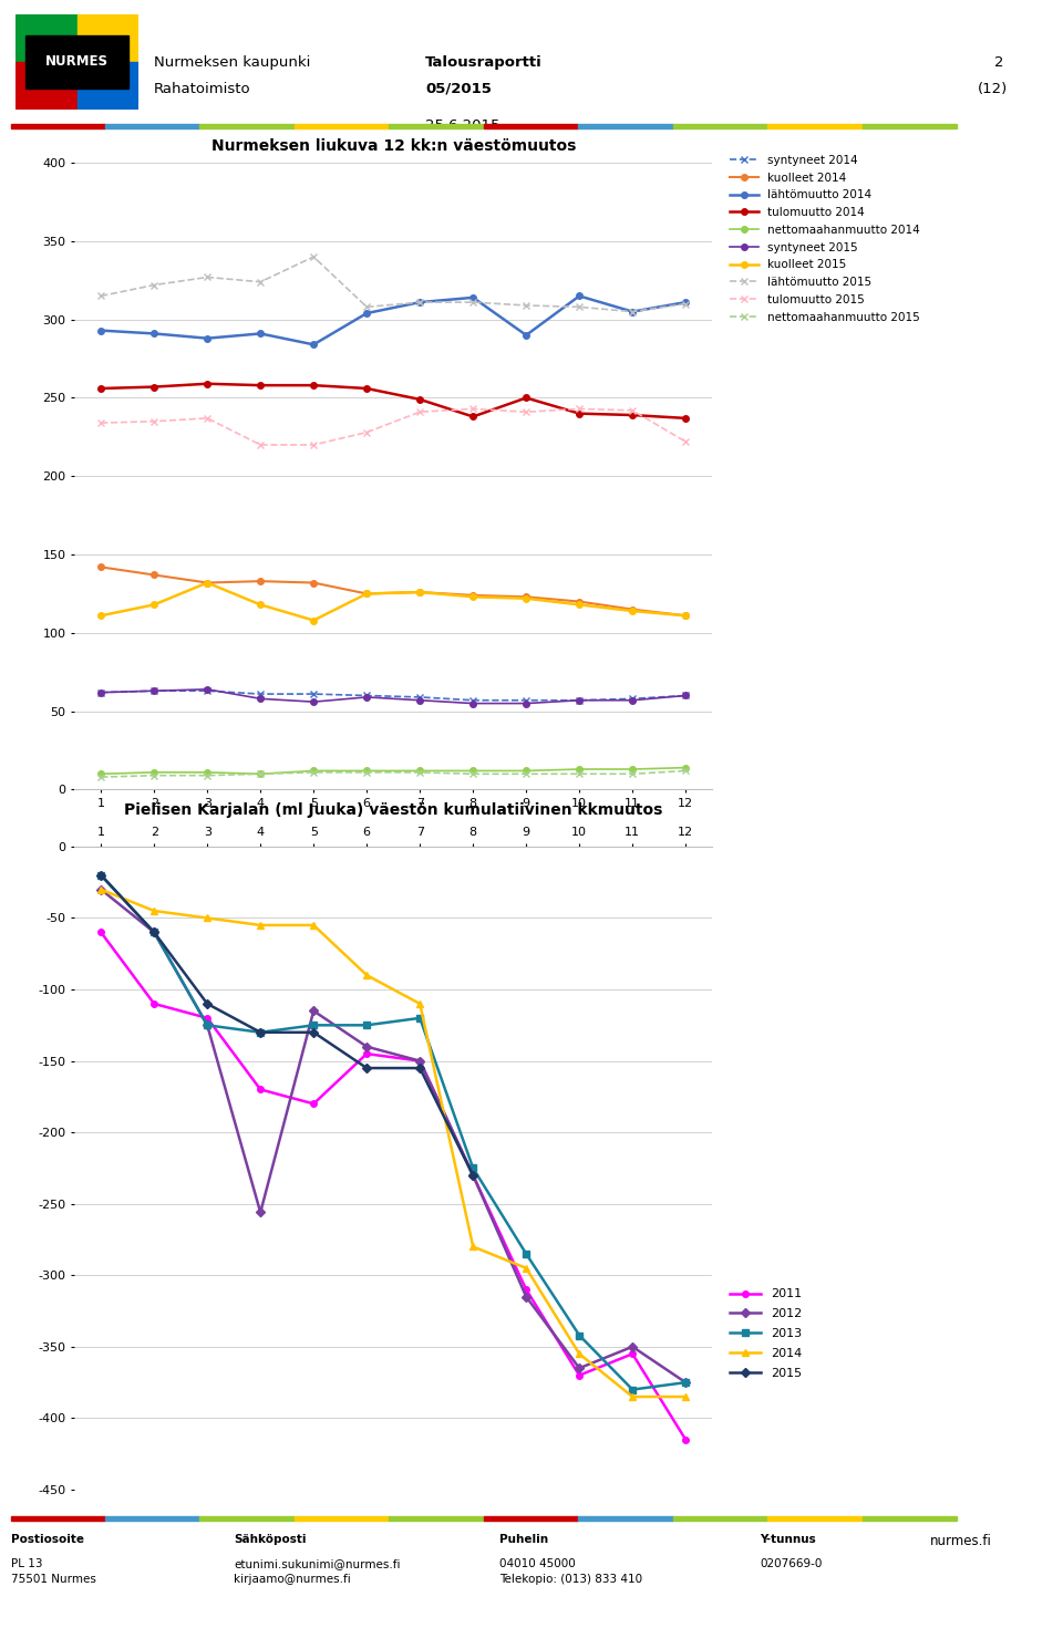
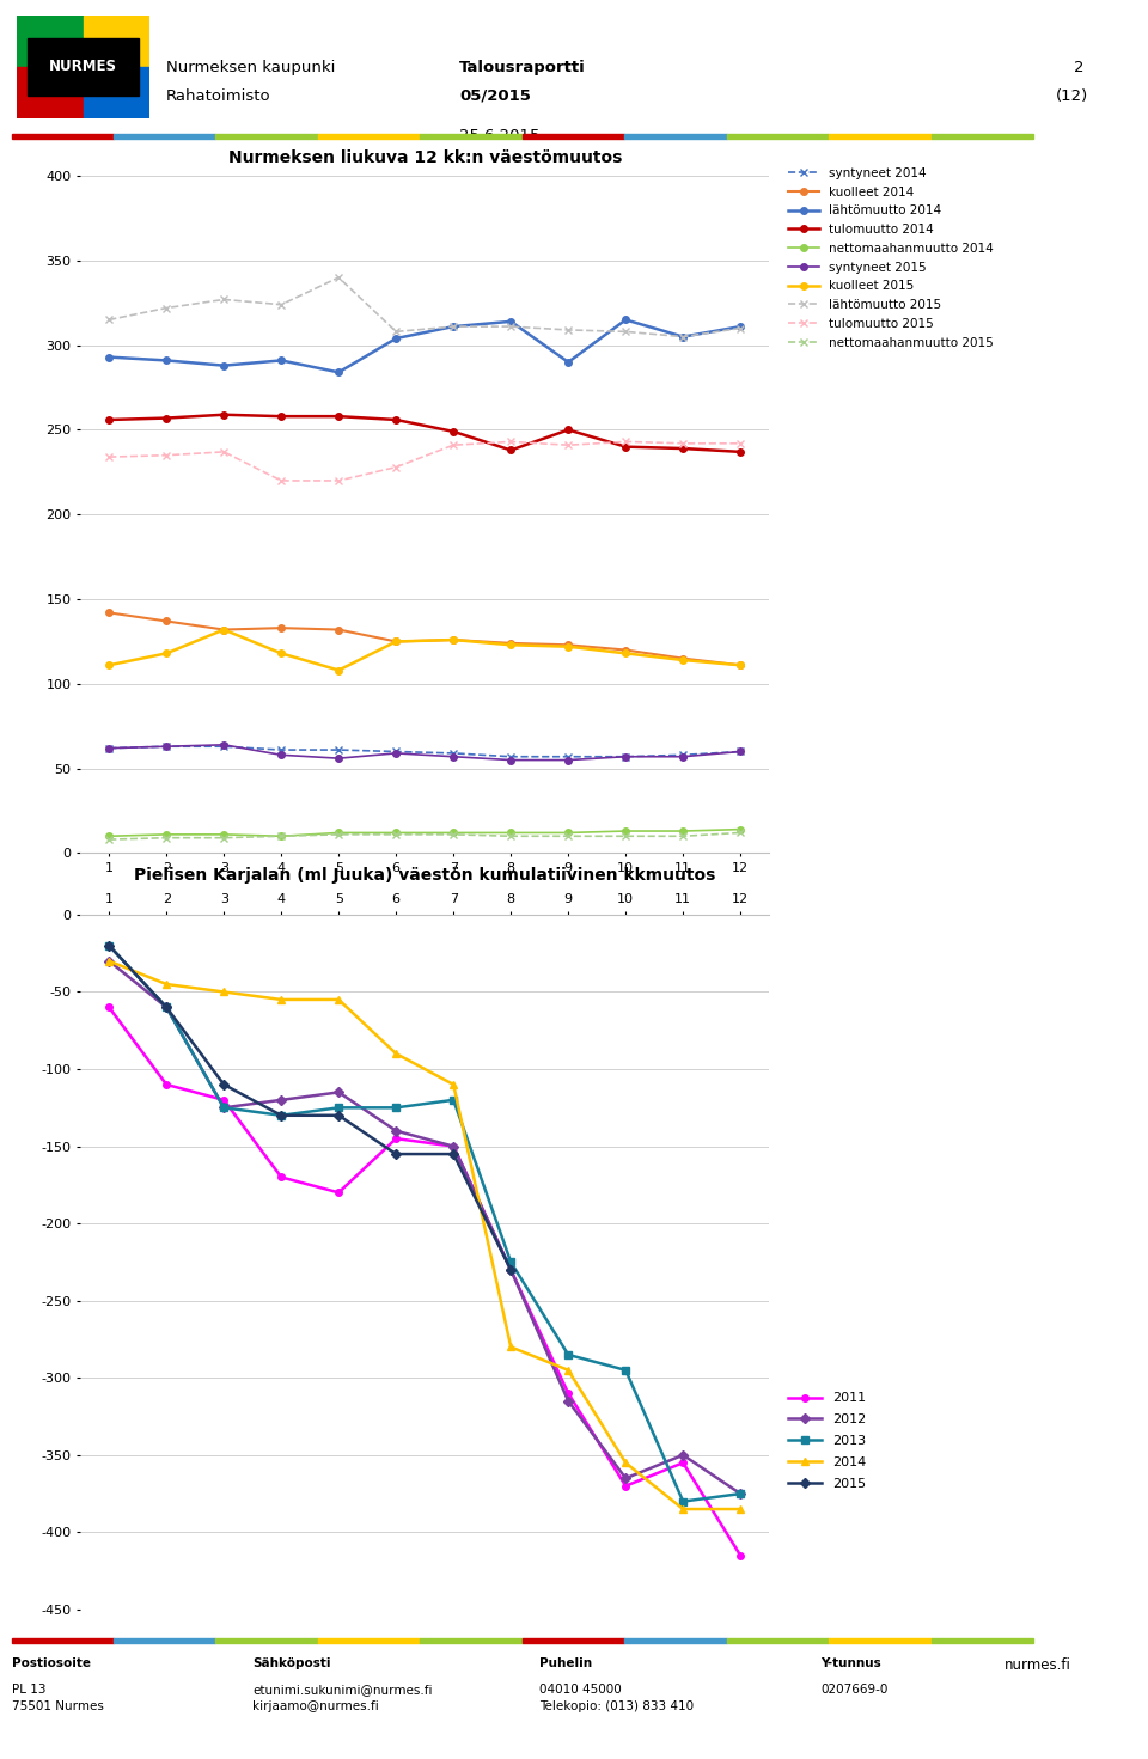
Nurmeksen liukuva 12 kk:n väestömuutos/tulomuutto 2015/12: 222 -> 242
Pielisen Karjalan (ml Juuka) väestön kumulatiivinen kkmuutos/2012/4: -256 -> -120
Pielisen Karjalan (ml Juuka) väestön kumulatiivinen kkmuutos/2013/10: -342 -> -295
